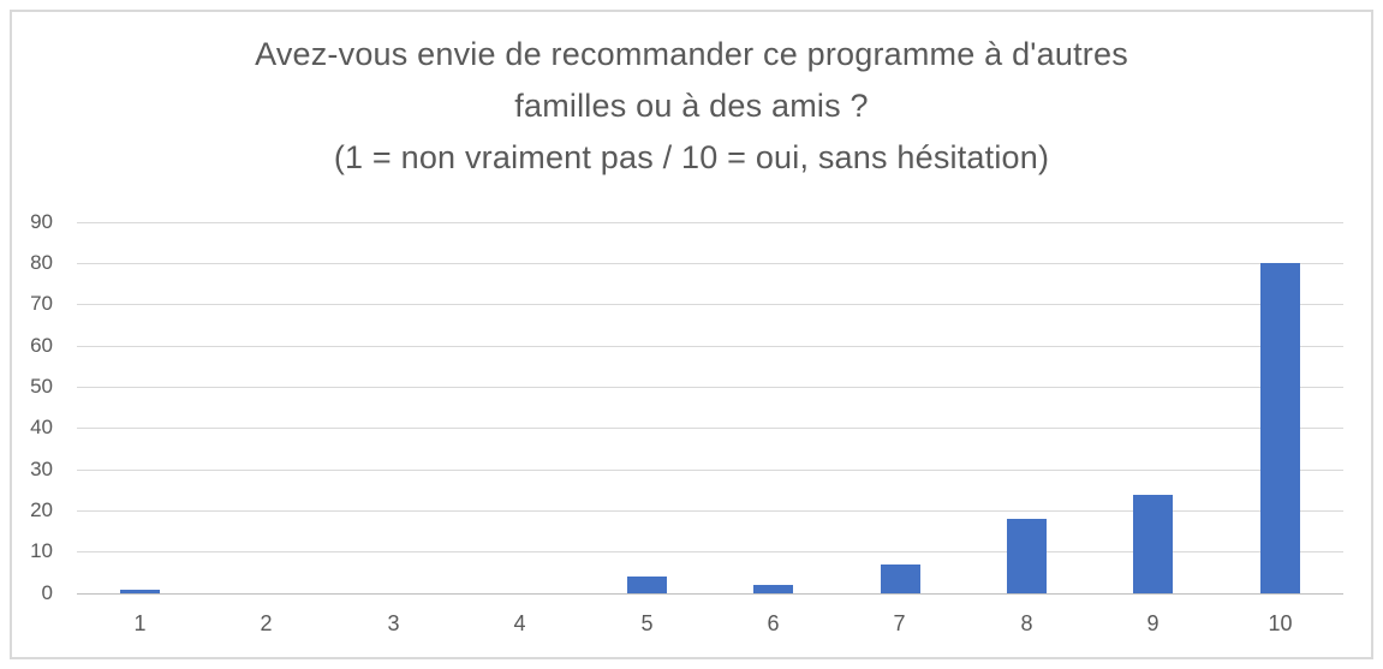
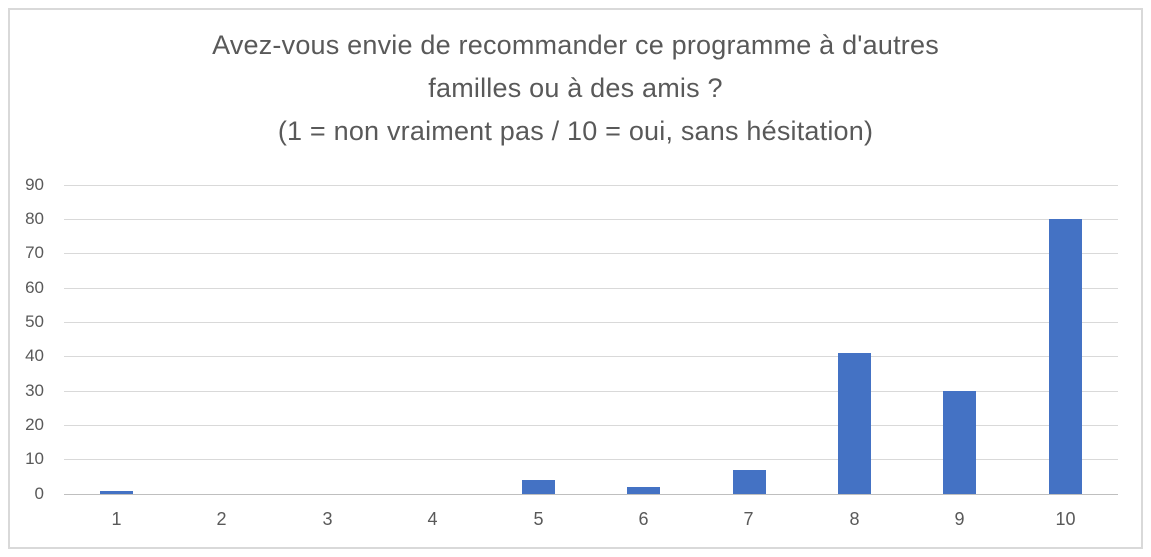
8: 18 -> 41
9: 24 -> 30
